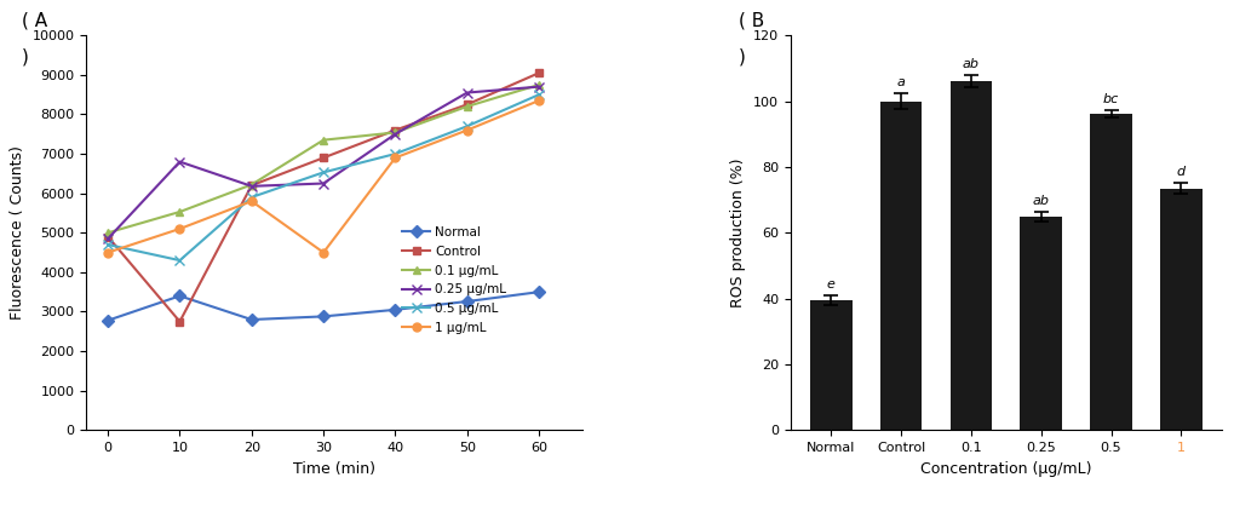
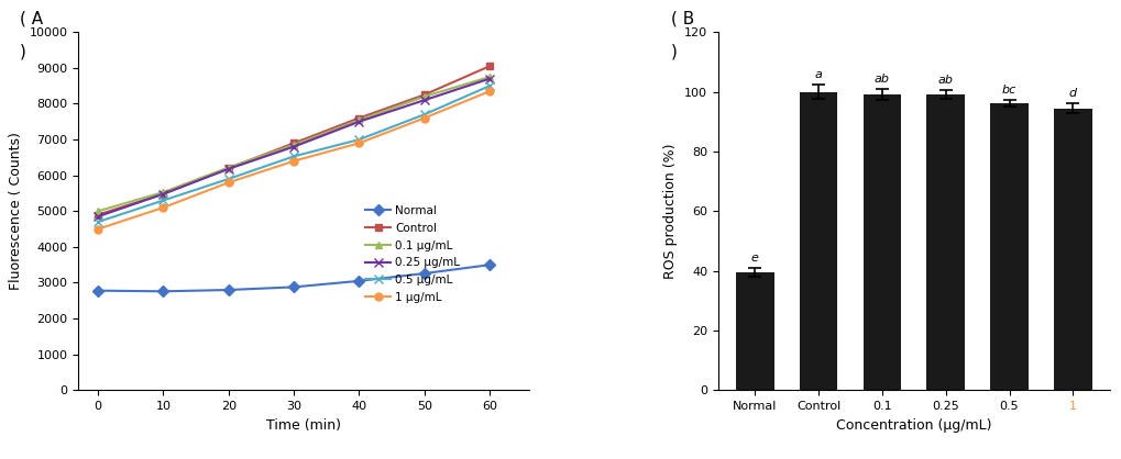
Normal/10: 3400 -> 2760
Control/10: 2750 -> 5480
0.25 μg/mL/10: 6800 -> 5480
0.5 μg/mL/10: 4300 -> 5300
0.1 μg/mL/30: 7350 -> 6850
0.25 μg/mL/30: 6250 -> 6800
1 μg/mL/30: 4500 -> 6400
0.25 μg/mL/50: 8550 -> 8100
0.1: 106.0 -> 99.0
0.25: 65.0 -> 99.2
1: 73.5 -> 94.5
